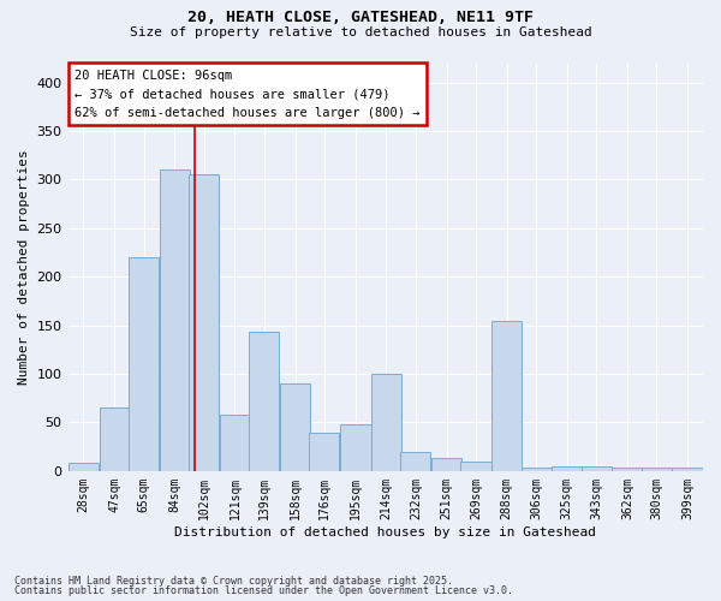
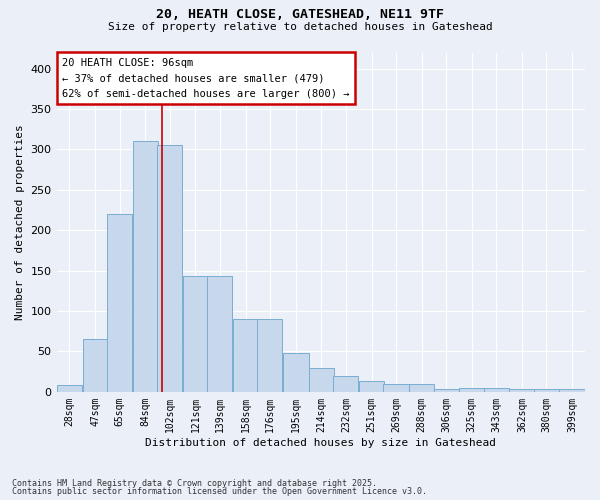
121sqm: 58 -> 143
176sqm: 40 -> 90
214sqm: 100 -> 30
288sqm: 154 -> 10
